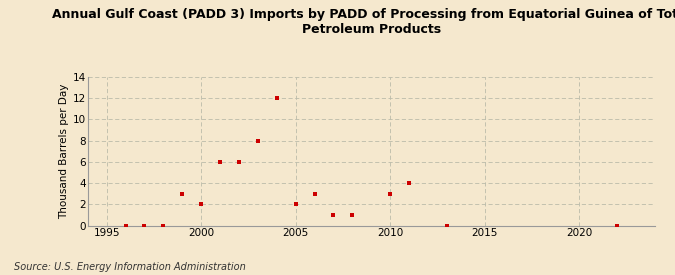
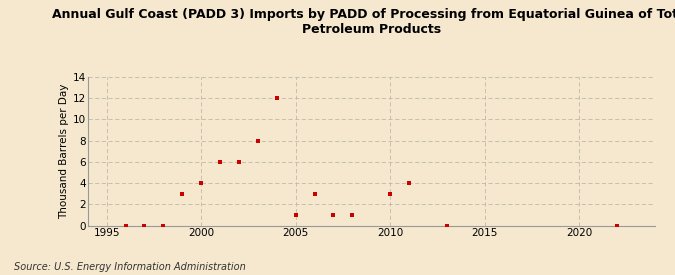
2000: 2 -> 4
2005: 2 -> 1
